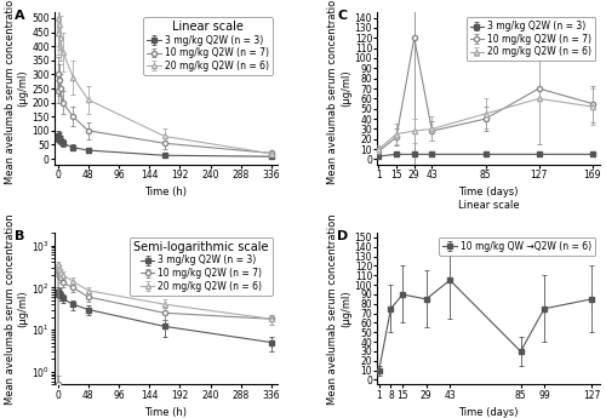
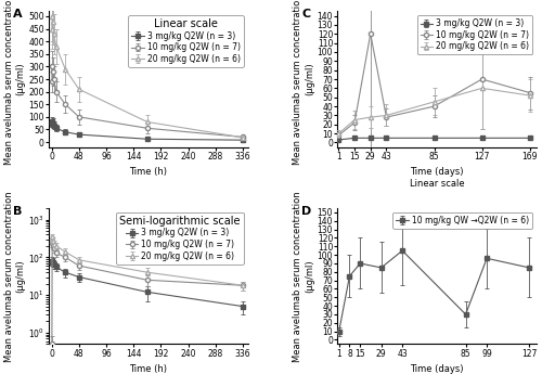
99: 75 -> 96
